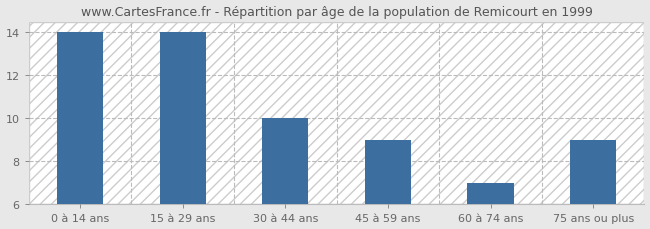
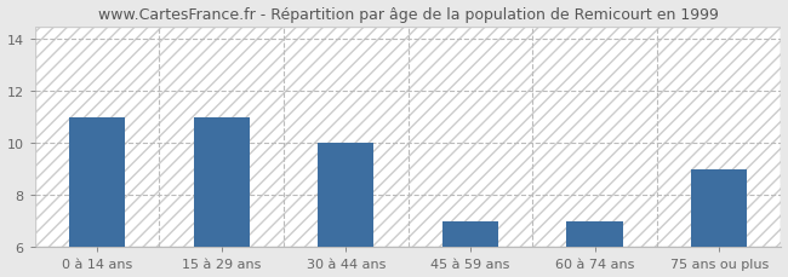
0 à 14 ans: 14 -> 11
15 à 29 ans: 14 -> 11
45 à 59 ans: 9 -> 7
